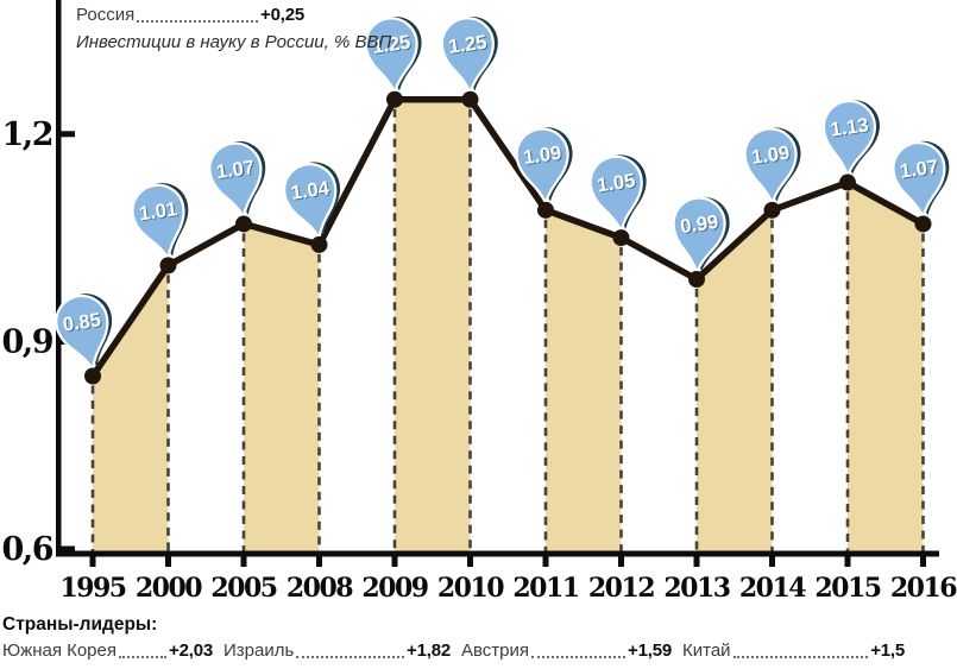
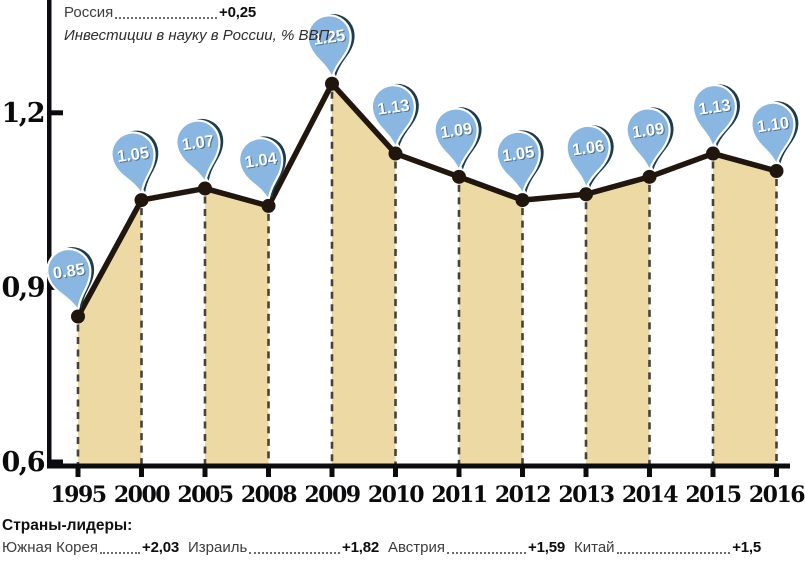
2000: 1.01 -> 1.05
2010: 1.25 -> 1.13
2013: 0.99 -> 1.06
2016: 1.07 -> 1.10
